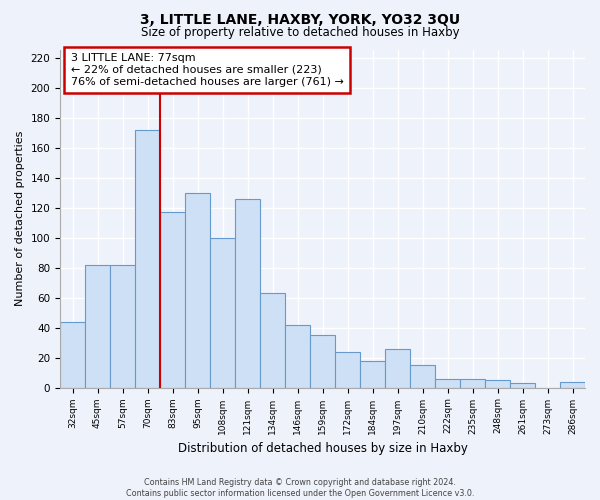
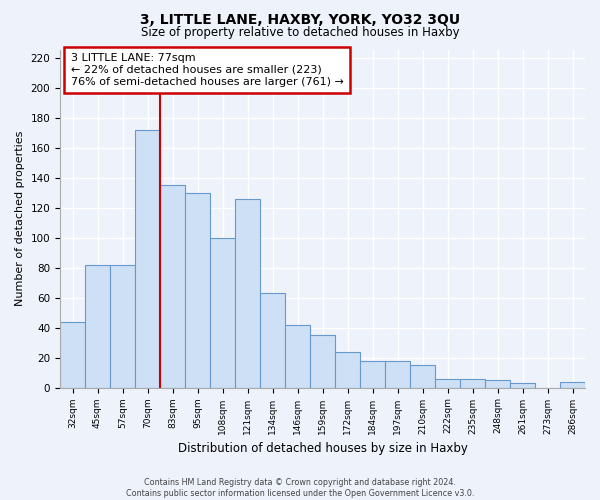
83sqm: 117 -> 135
197sqm: 26 -> 18
